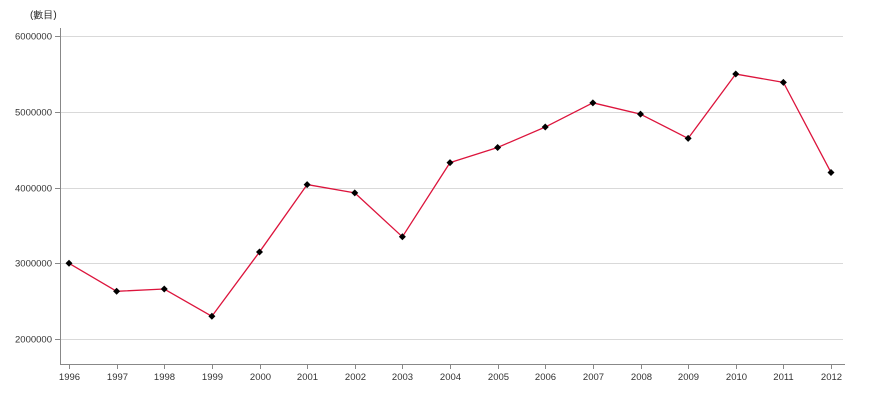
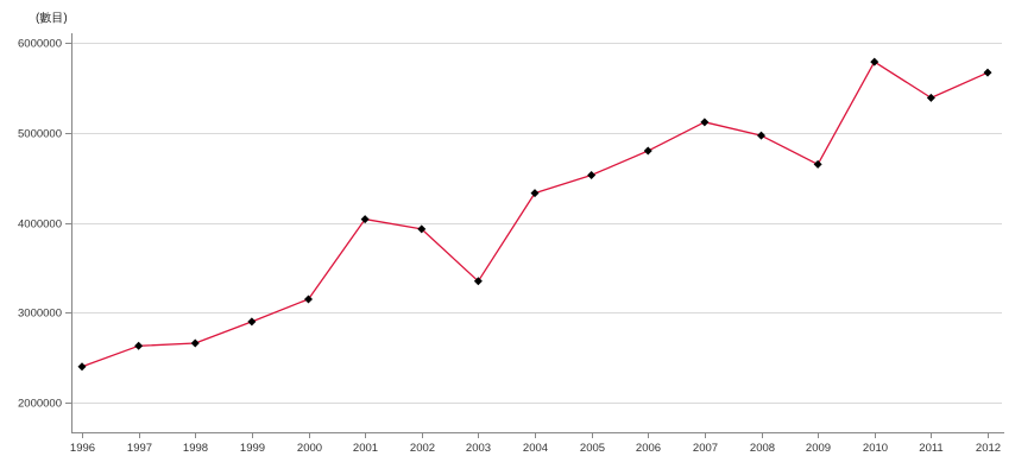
1996: 3000000 -> 2400000
1999: 2300000 -> 2900000
2010: 5500000 -> 5800000
2012: 4200000 -> 5700000
